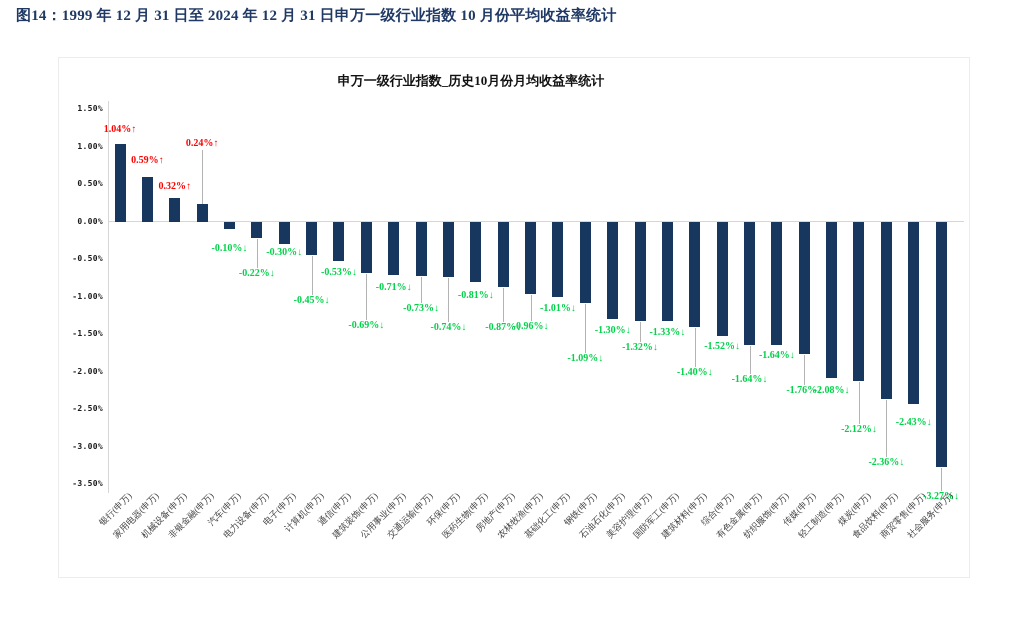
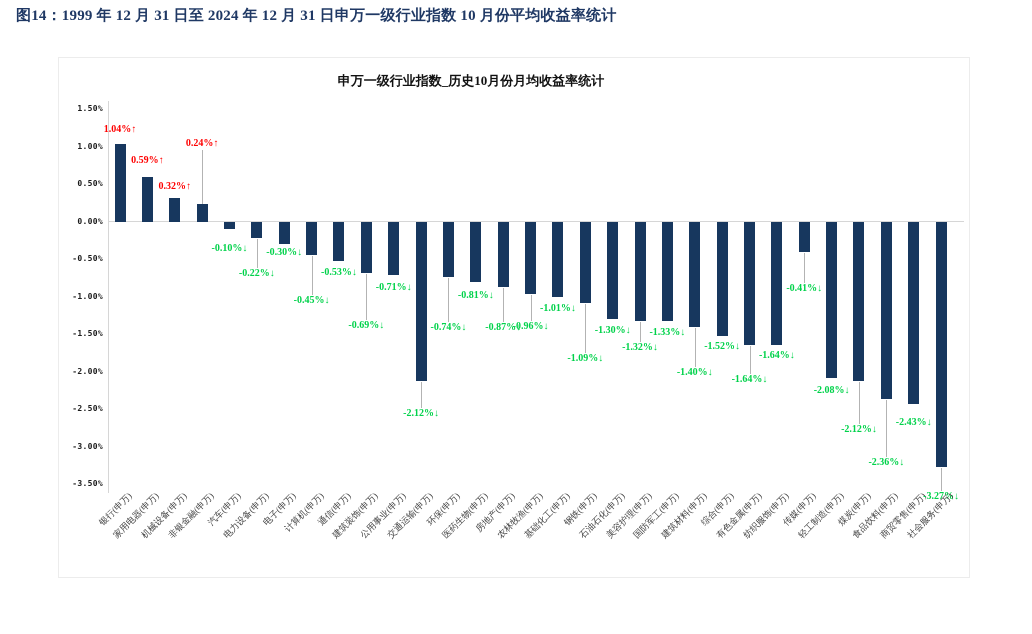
交通运输(申万): -0.73 -> -2.12
传媒(申万): -1.76 -> -0.41
